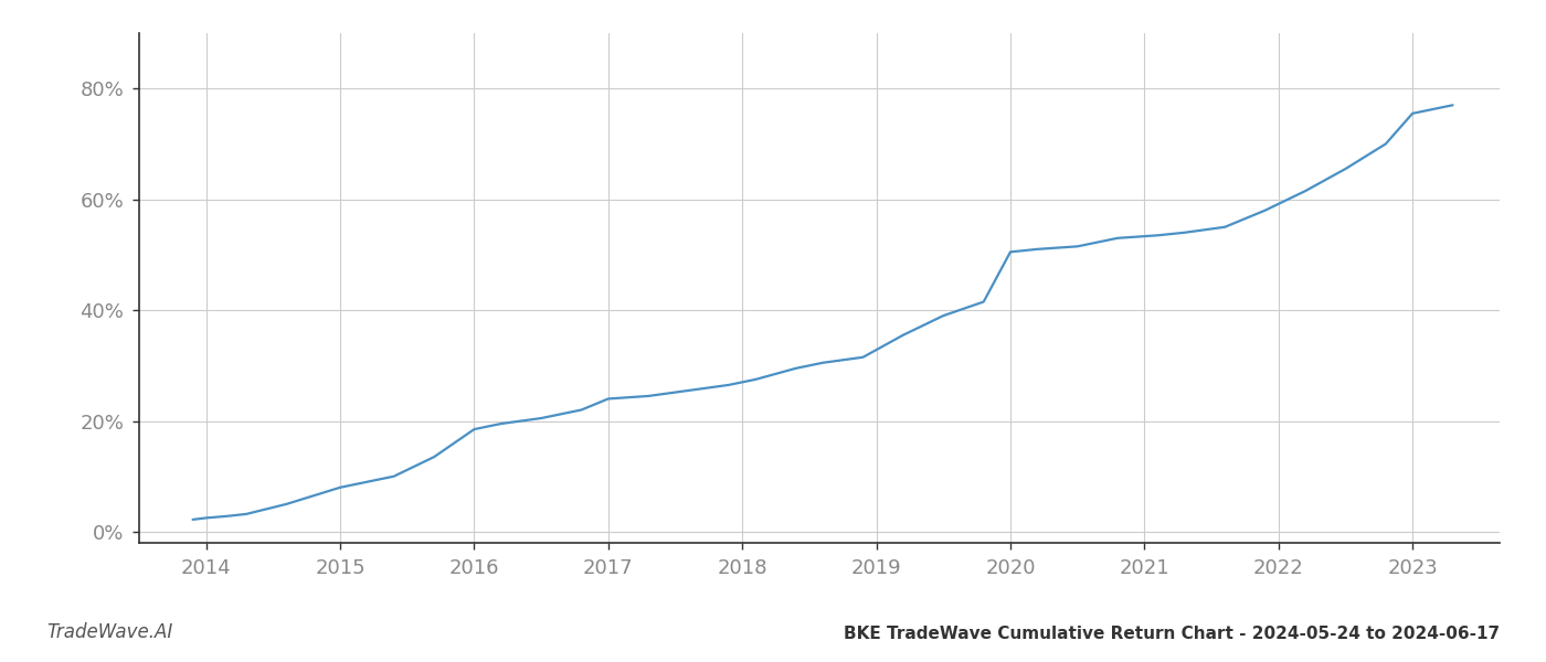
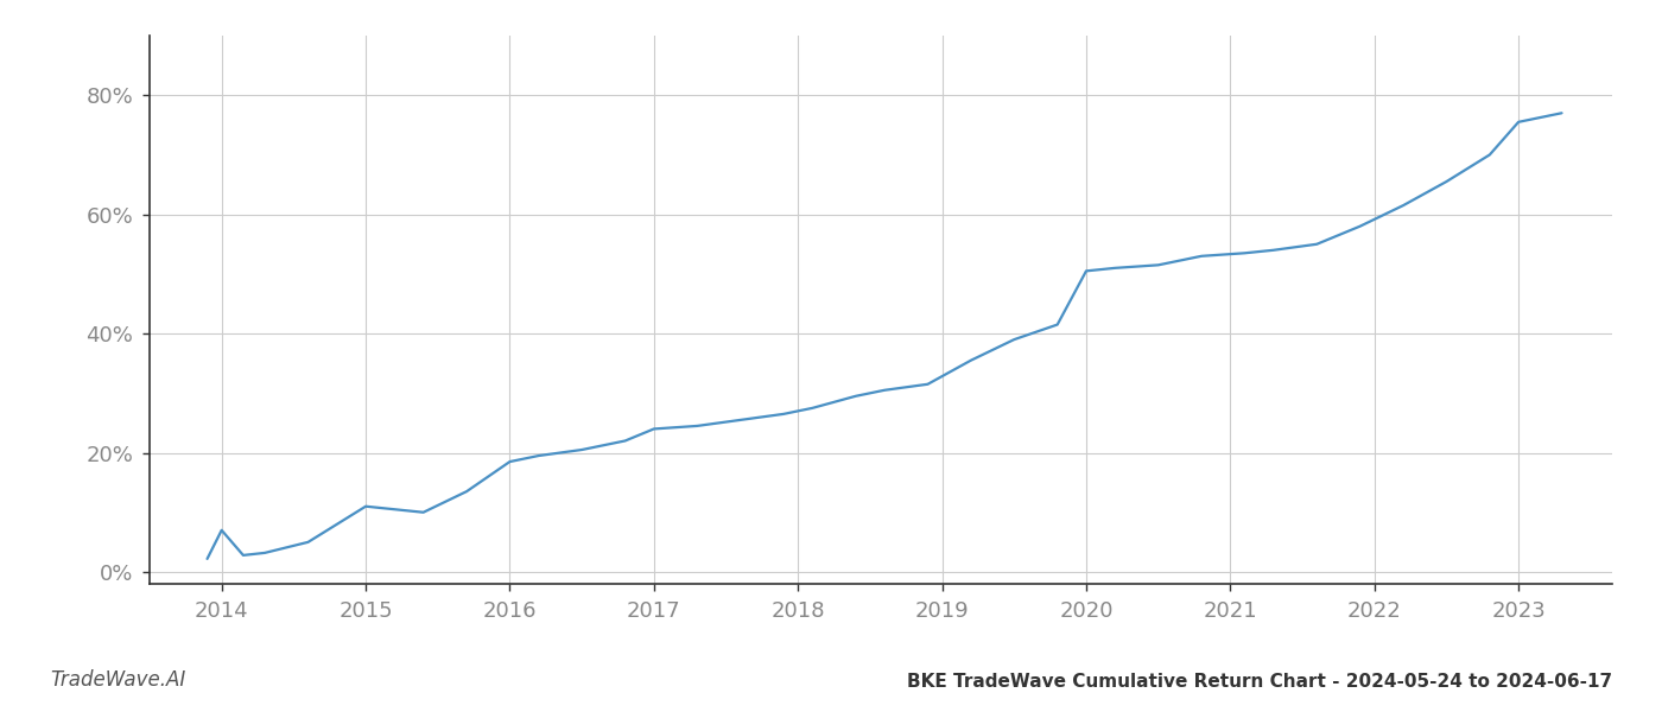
2014: 2.5% -> 7.0%
2015: 8.0% -> 11.0%
